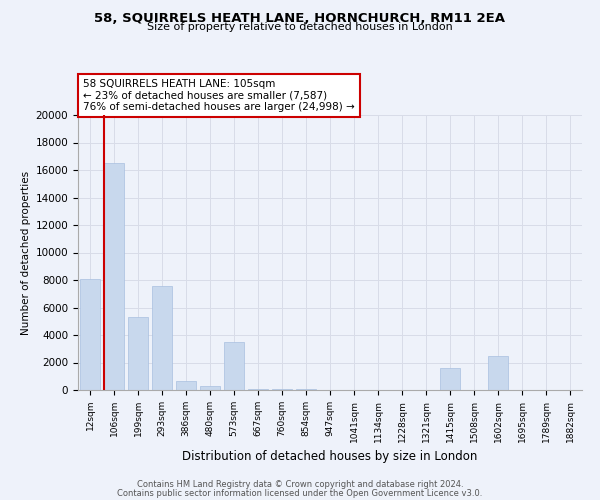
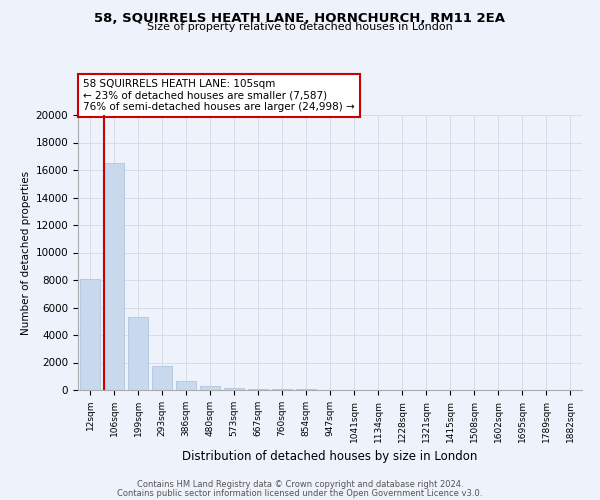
293sqm: 7600 -> 1800
573sqm: 3500 -> 200
1415sqm: 1600 -> 0
1602sqm: 2500 -> 0
